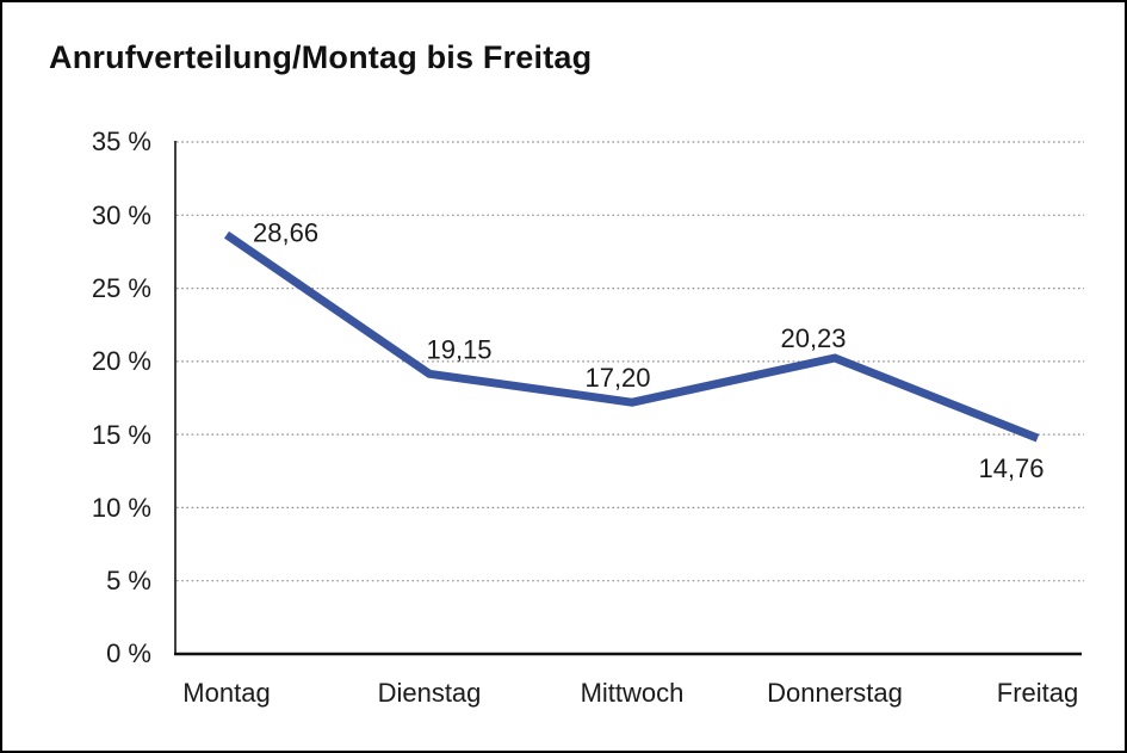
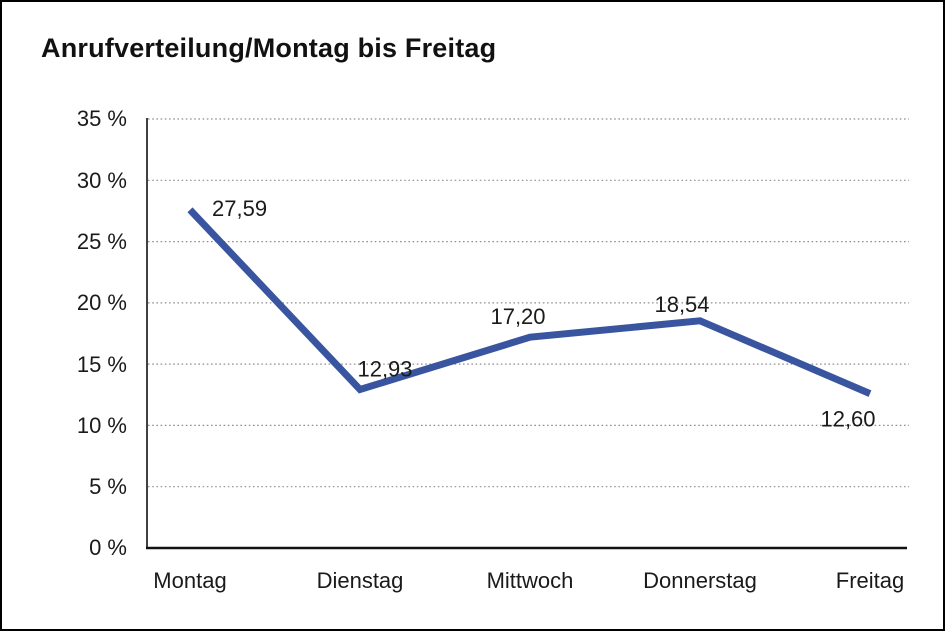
Montag: 28,66 -> 27,59
Dienstag: 19,15 -> 12,93
Donnerstag: 20,23 -> 18,54
Freitag: 14,76 -> 12,60
